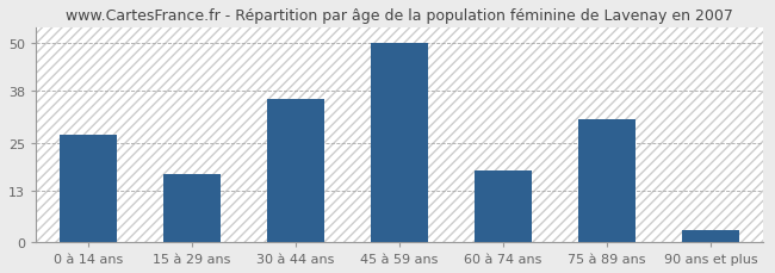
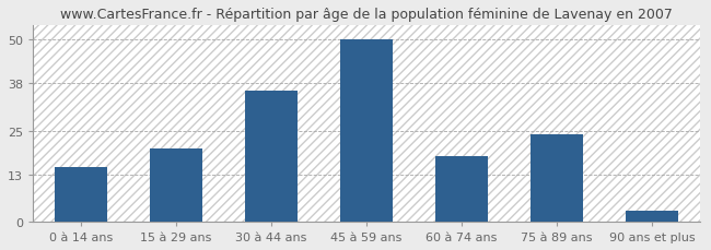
0 à 14 ans: 27 -> 15
15 à 29 ans: 17 -> 20
75 à 89 ans: 31 -> 24
